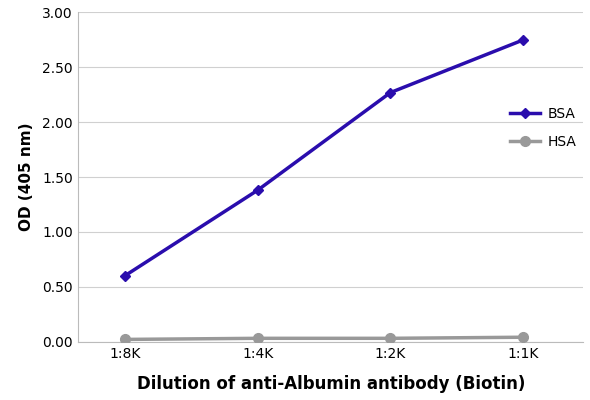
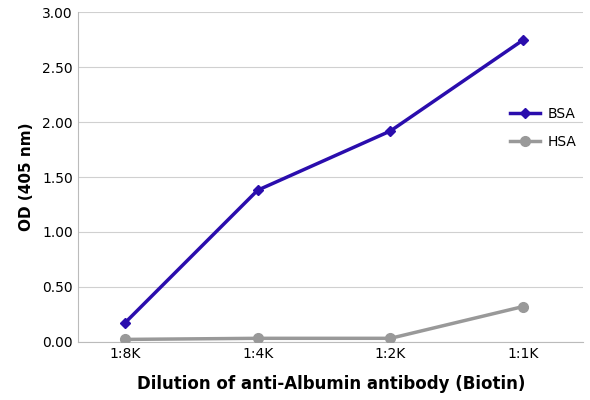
BSA/1:8K: 0.60 -> 0.17
BSA/1:2K: 2.27 -> 1.92
HSA/1:1K: 0.04 -> 0.32
